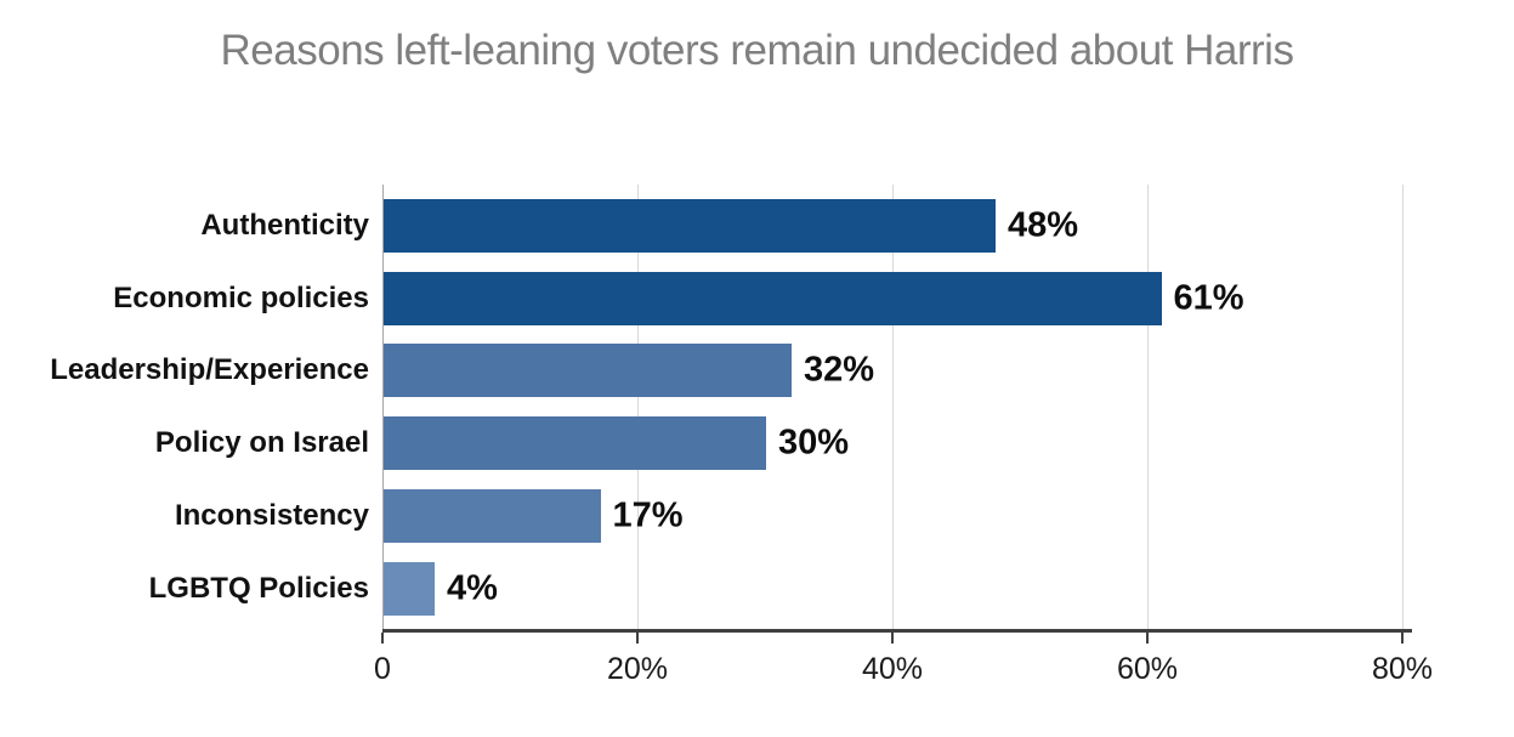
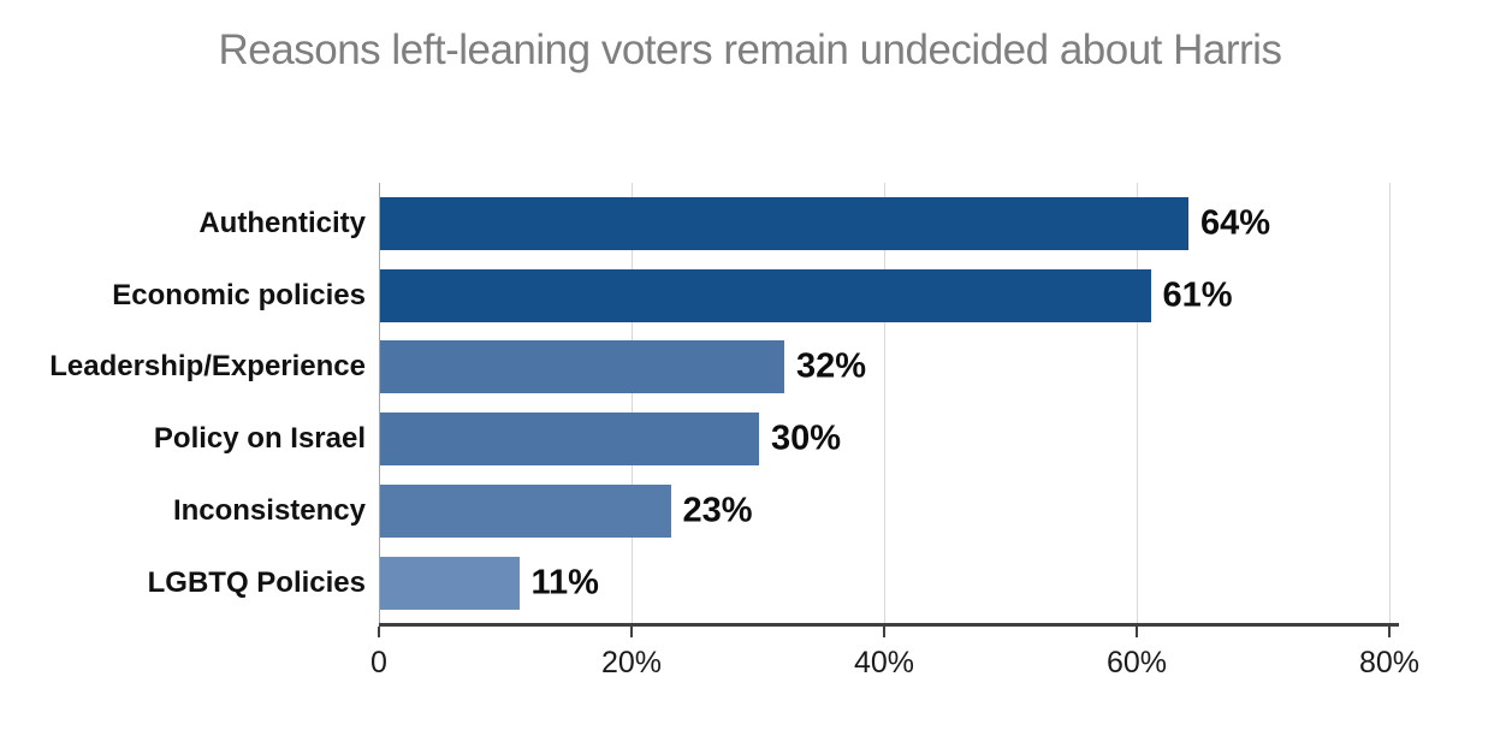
Authenticity: 48% -> 64%
Inconsistency: 17% -> 23%
LGBTQ Policies: 4% -> 11%
